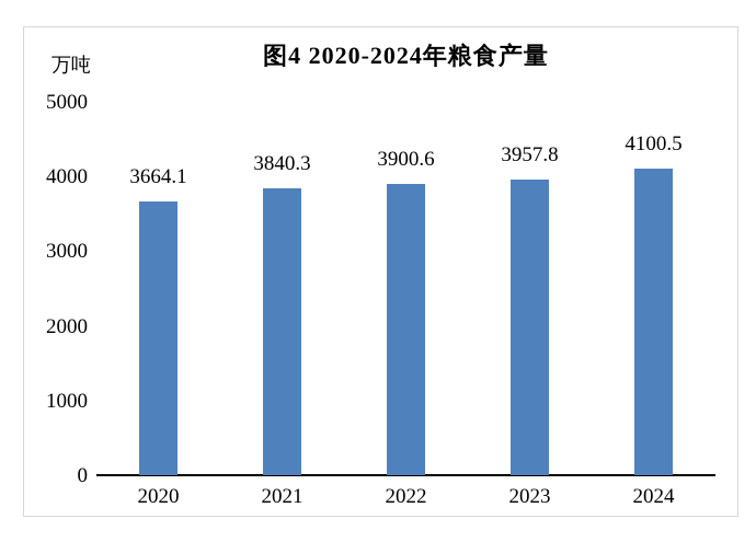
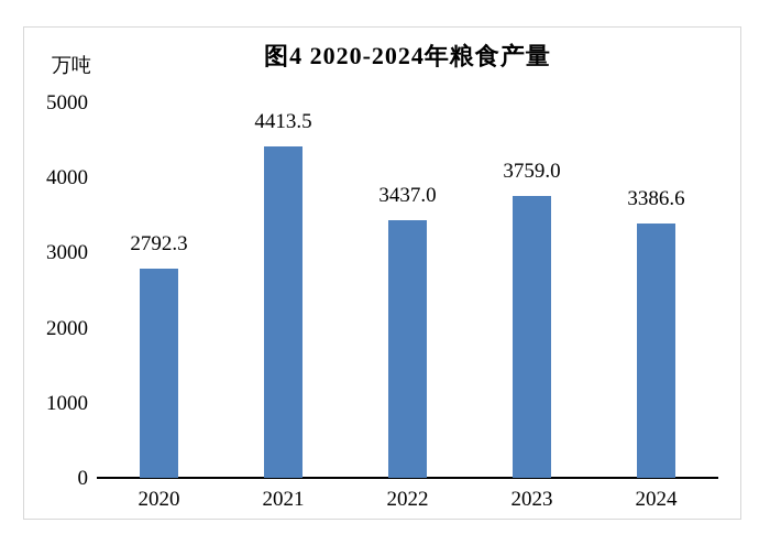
2020: 3664.1 -> 2792.3
2021: 3840.3 -> 4413.5
2022: 3900.6 -> 3437.0
2023: 3957.8 -> 3759.0
2024: 4100.5 -> 3386.6
